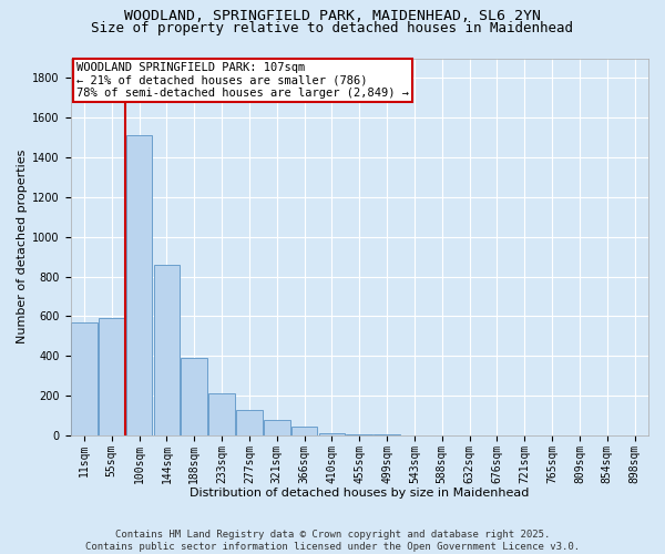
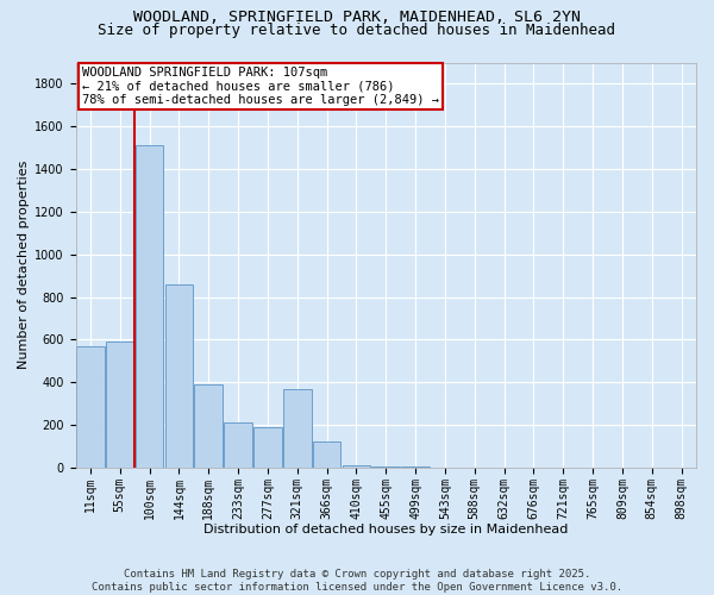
277sqm: 130 -> 190
321sqm: 80 -> 370
366sqm: 40 -> 120
